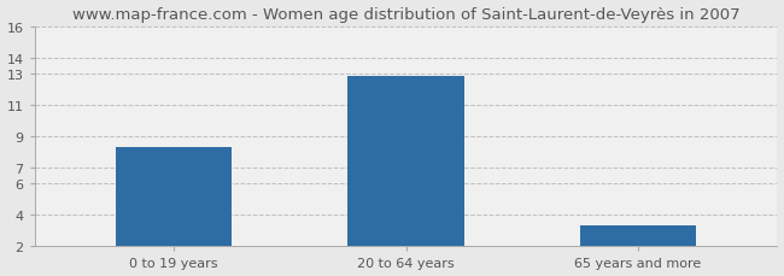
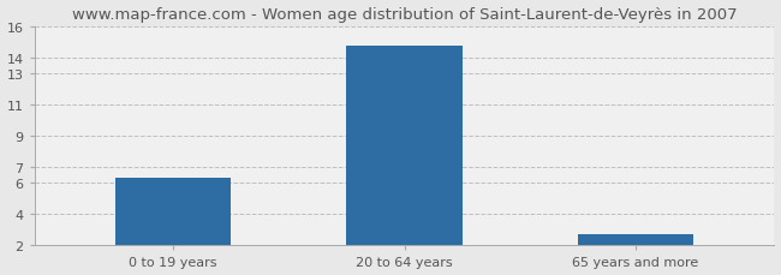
0 to 19 years: 8.3 -> 6.3
20 to 64 years: 12.8 -> 14.7
65 years and more: 3.3 -> 2.7
